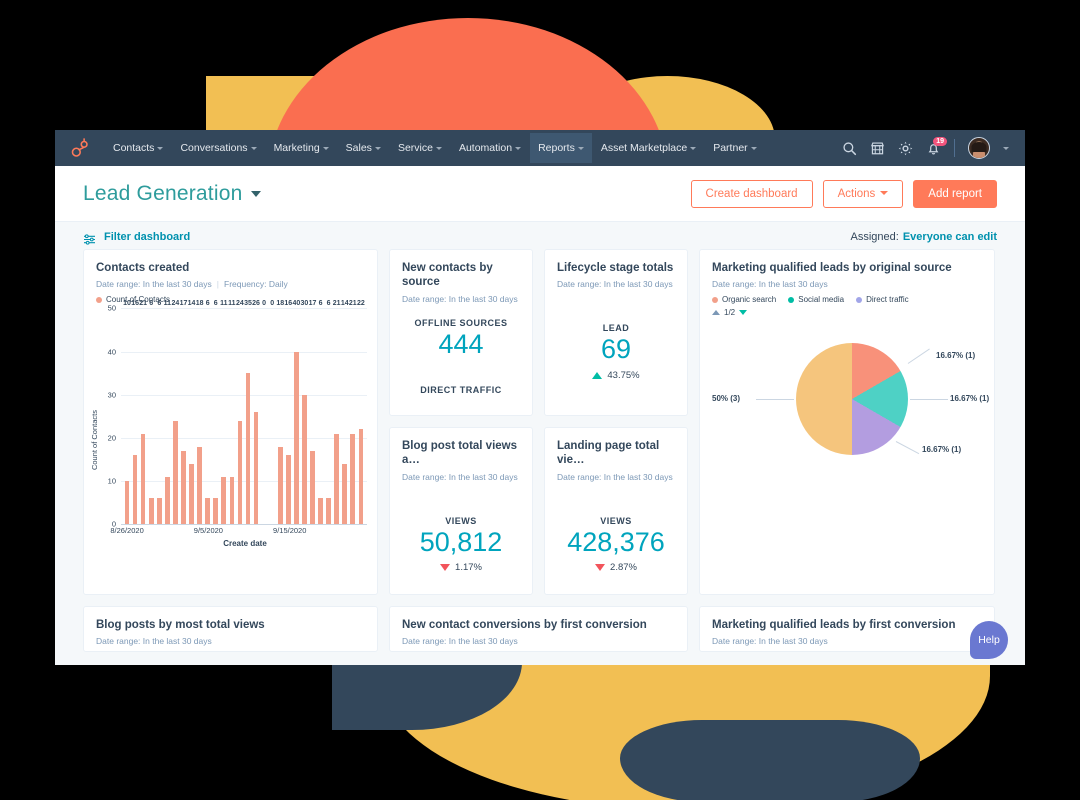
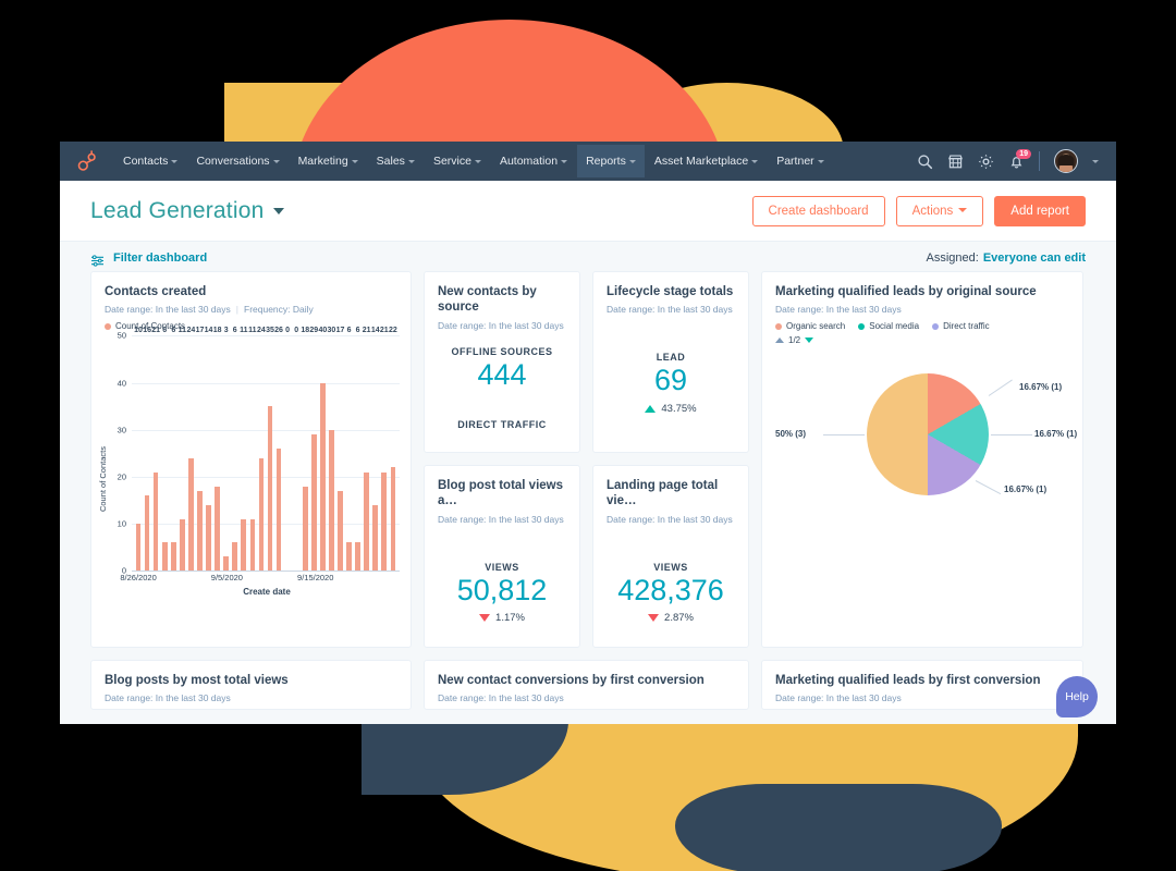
Contacts created/9/5/2020: 6 -> 3
Contacts created/9/15/2020: 16 -> 29
